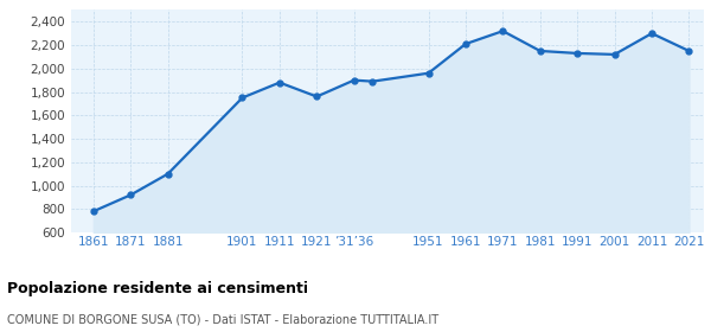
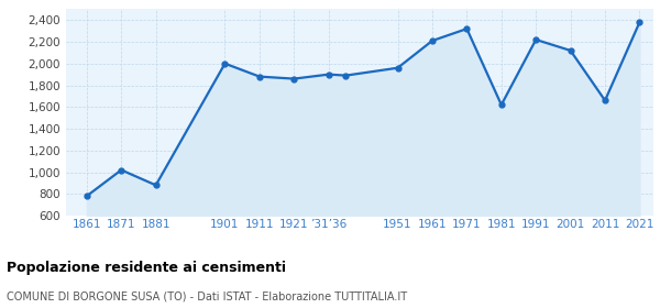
1871: 920 -> 1,020
1881: 1,100 -> 880
1901: 1,750 -> 2,000
1921: 1,760 -> 1,860
1981: 2,150 -> 1,620
1991: 2,130 -> 2,220
2011: 2,300 -> 1,660
2021: 2,150 -> 2,380
